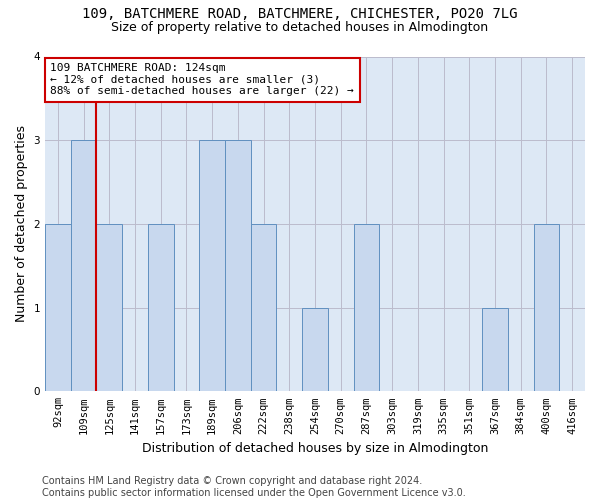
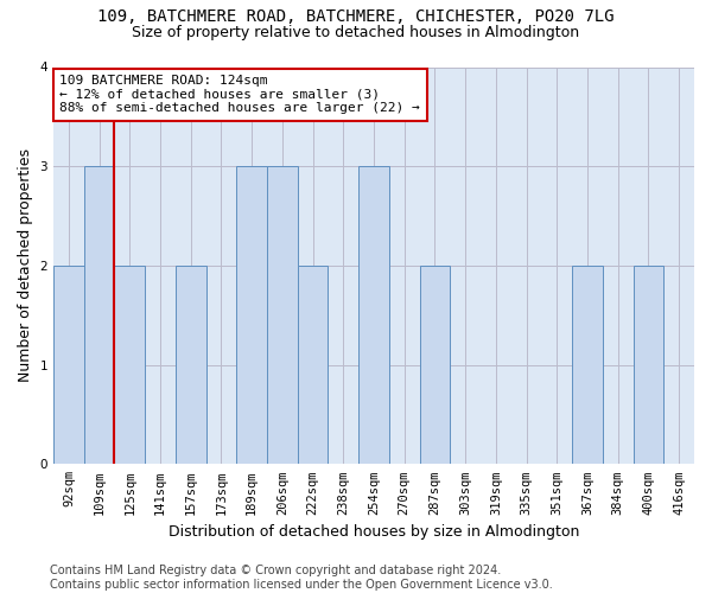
254sqm: 1 -> 3
367sqm: 1 -> 2
